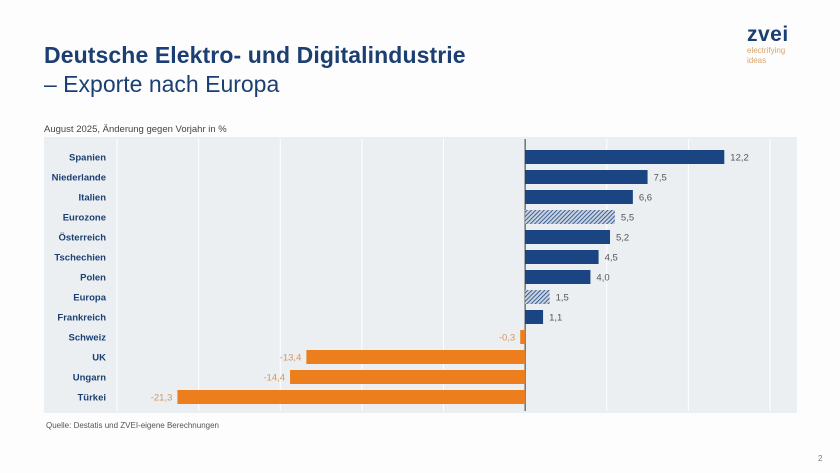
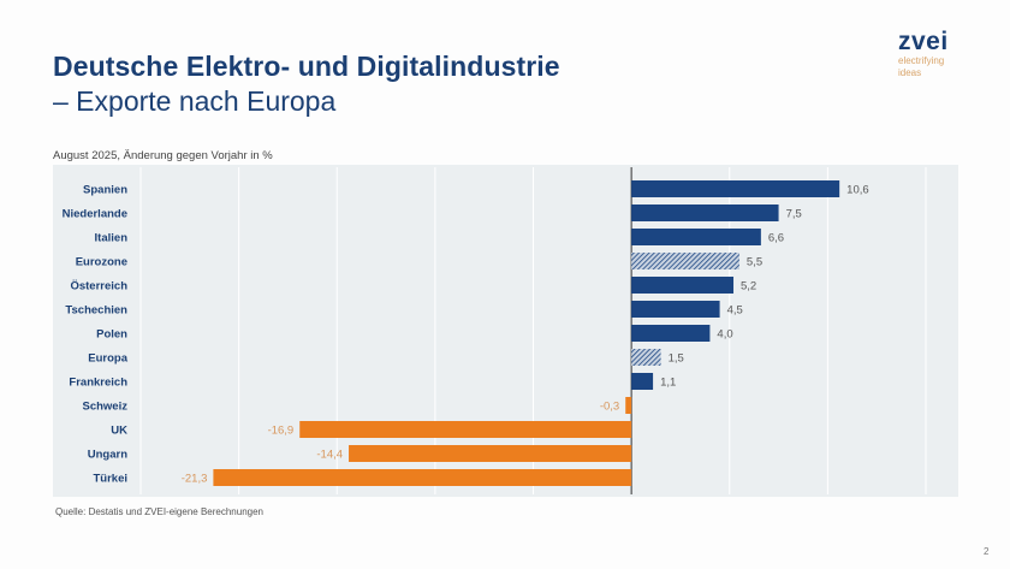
Spanien: 12,2 -> 10,6
UK: -13,4 -> -16,9
